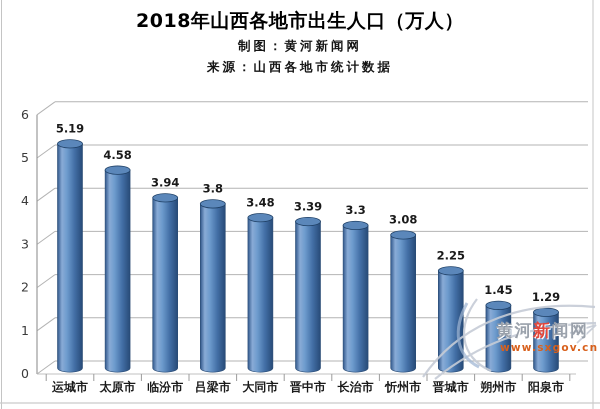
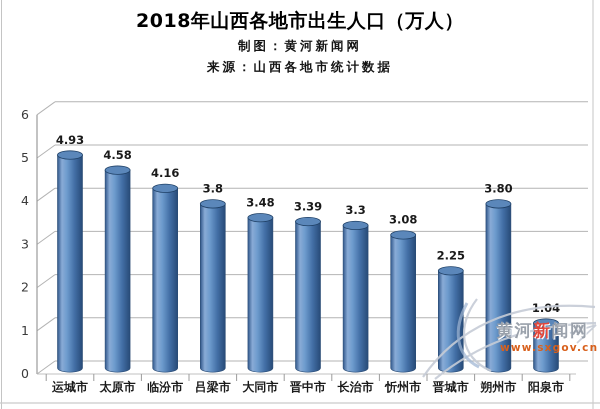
运城市: 5.19 -> 4.93
临汾市: 3.94 -> 4.16
朔州市: 1.45 -> 3.80
阳泉市: 1.29 -> 1.04
